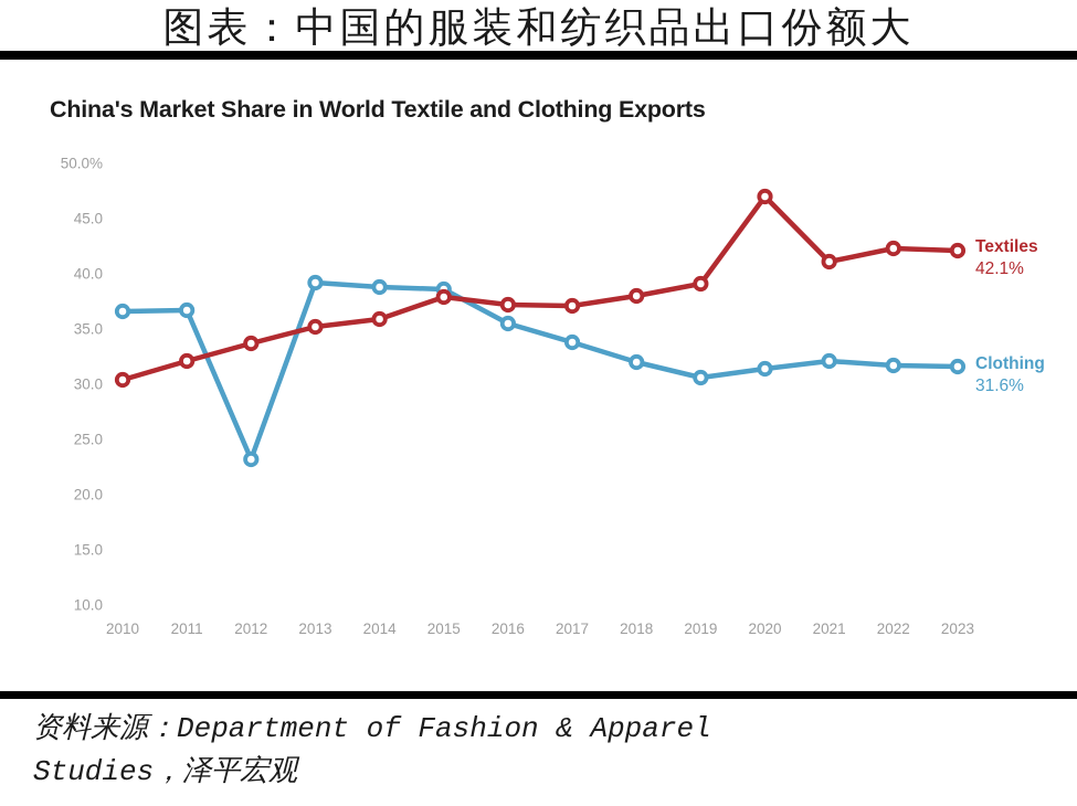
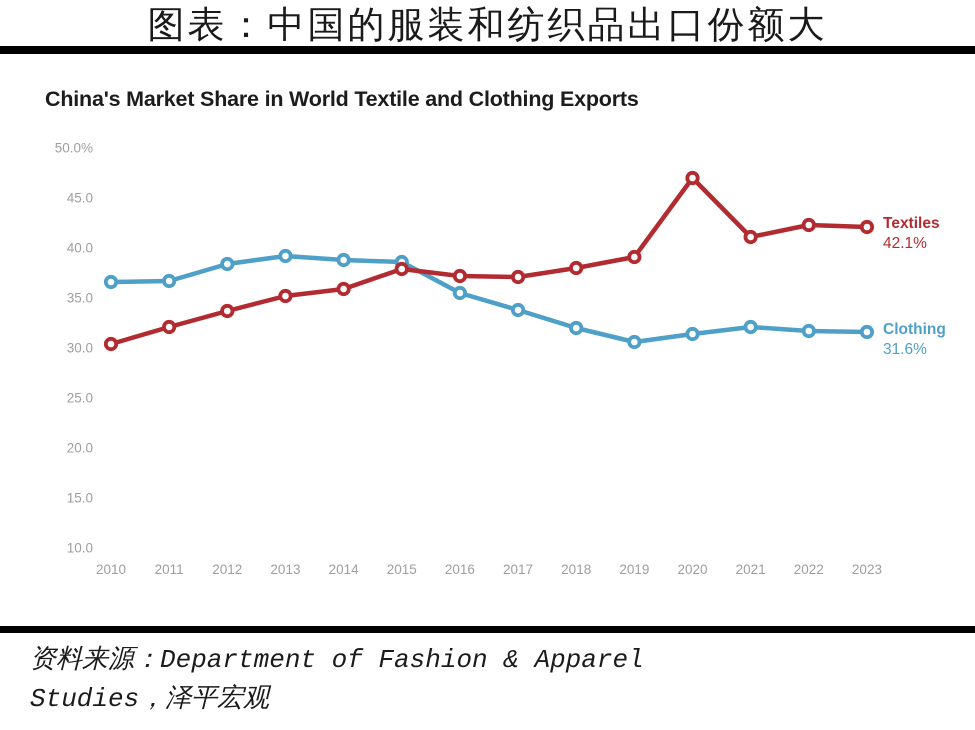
Clothing/2012: 23.2% -> 38.4%
